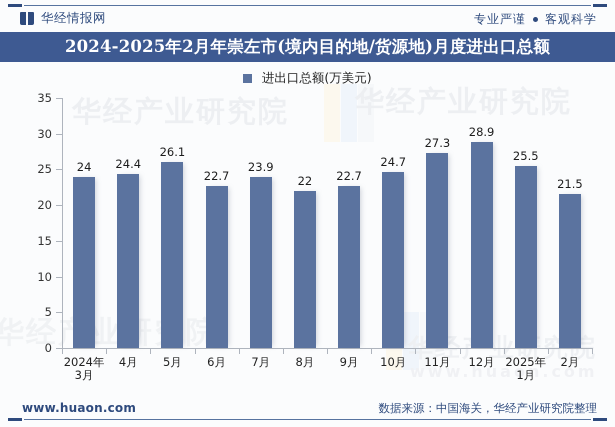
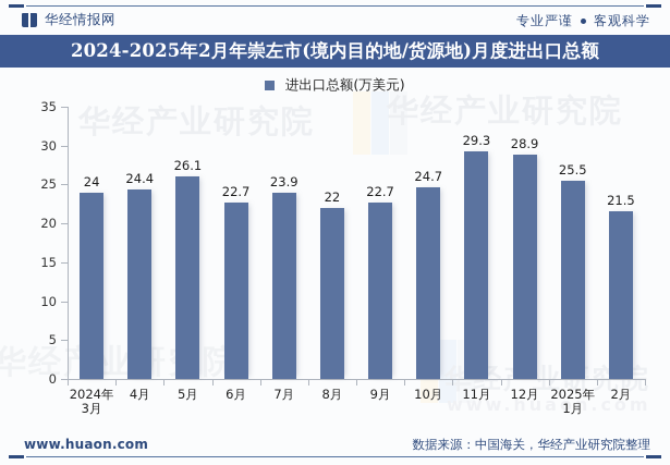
11月: 27.3 -> 29.3
